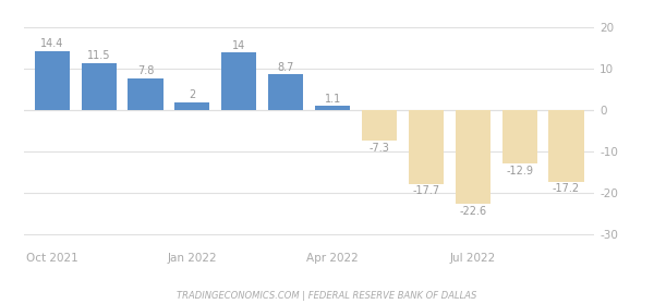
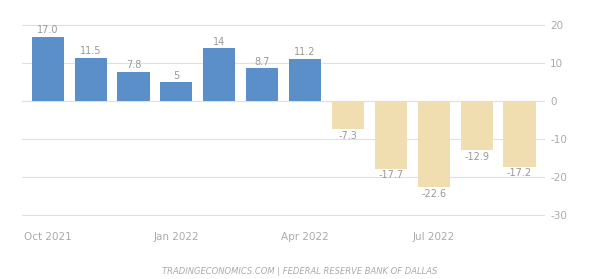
Oct 2021: 14.4 -> 17.0
Jan 2022: 2 -> 5
Apr 2022: 1.1 -> 11.2
